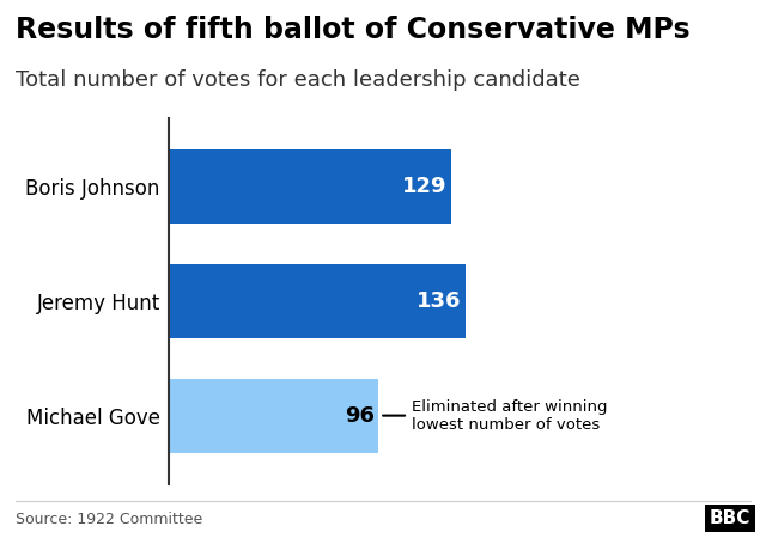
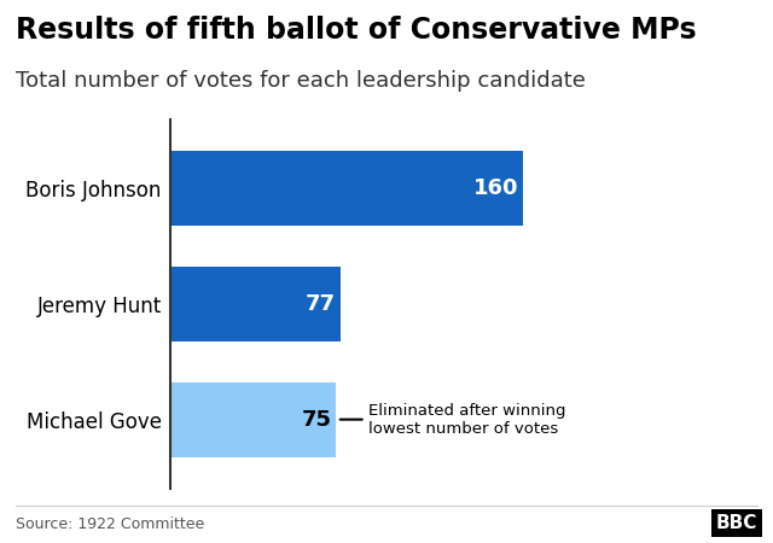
Boris Johnson: 129 -> 160
Jeremy Hunt: 136 -> 77
Michael Gove: 96 -> 75
